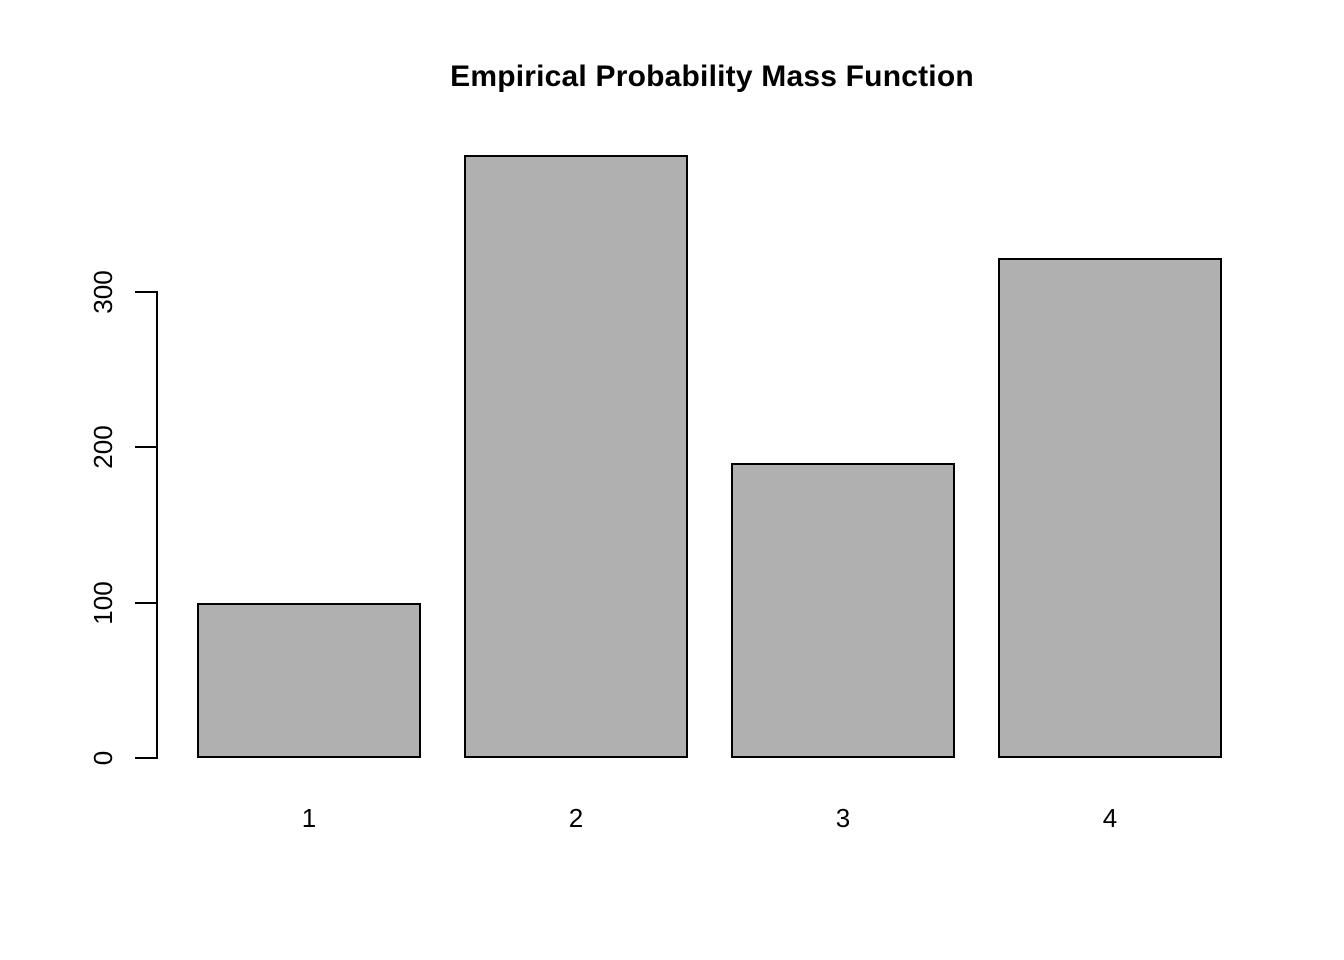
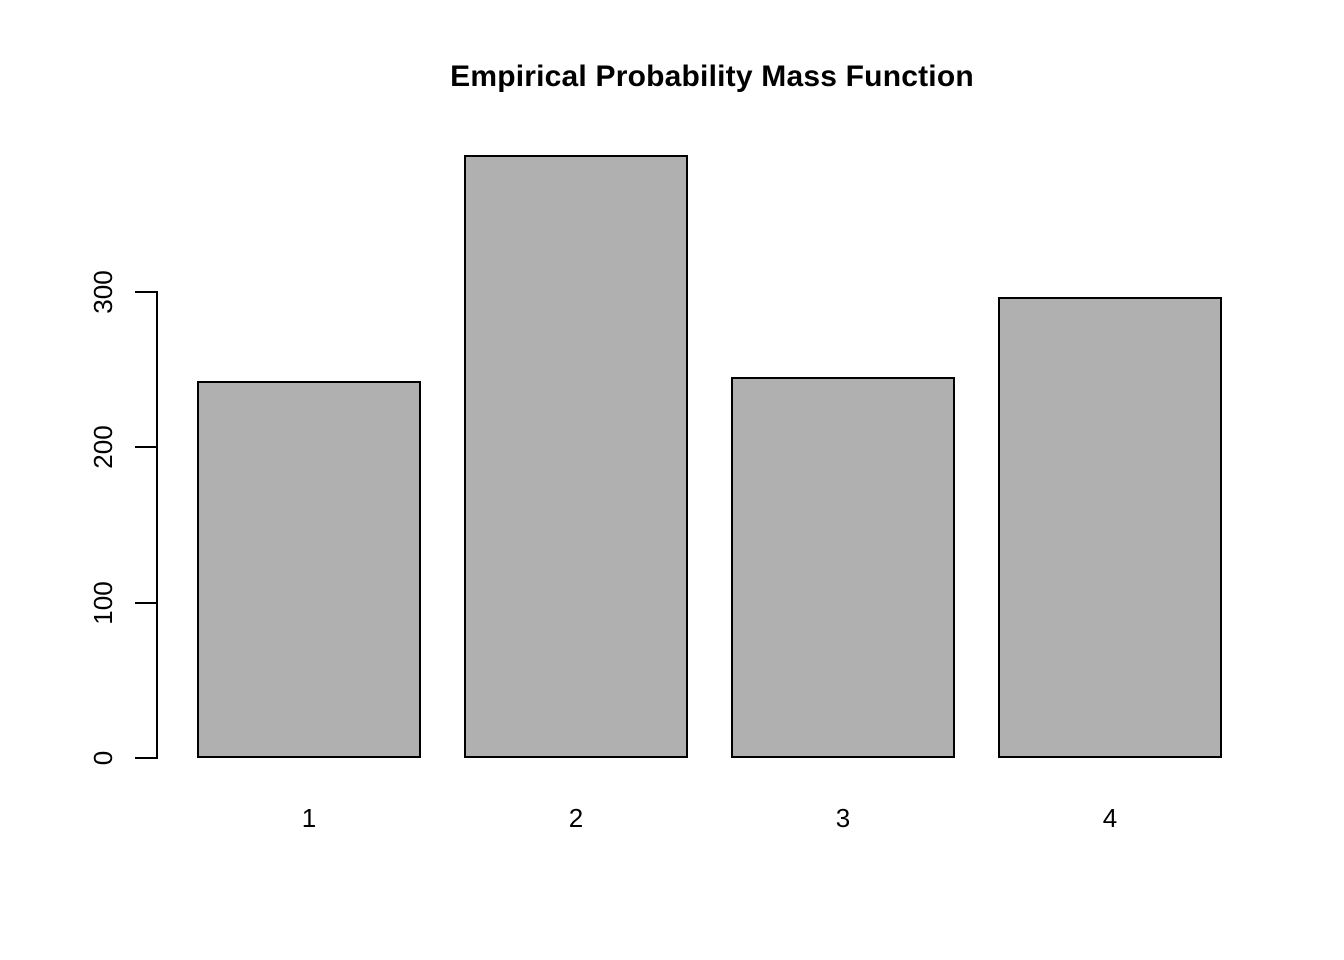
1: 100 -> 243
3: 190 -> 245
4: 322 -> 297
